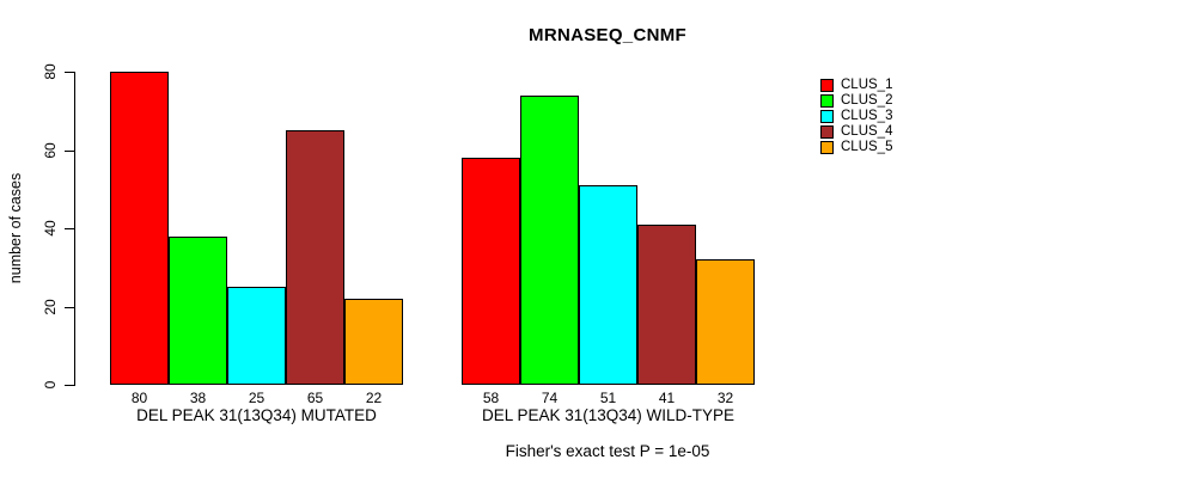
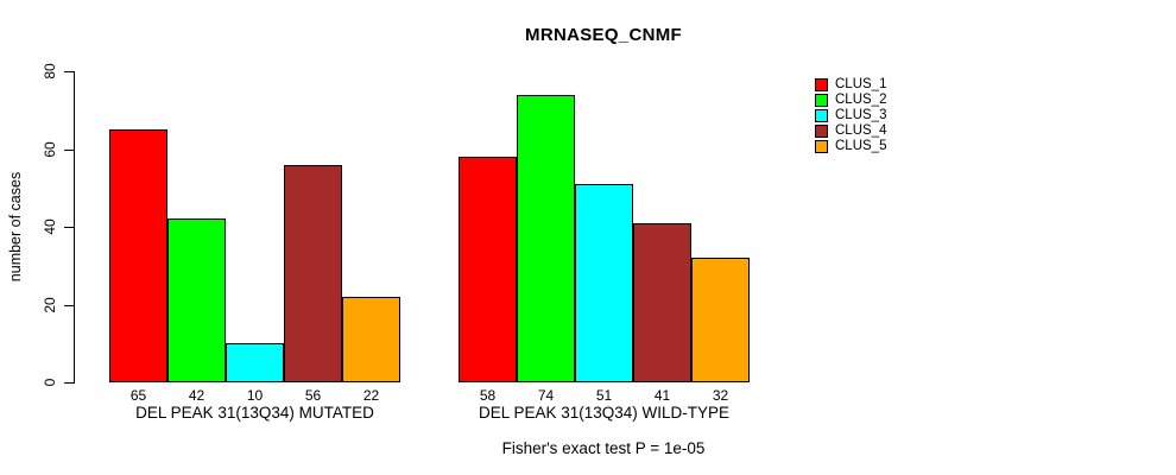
CLUS_1/DEL PEAK 31(13Q34) MUTATED: 80 -> 65
CLUS_2/DEL PEAK 31(13Q34) MUTATED: 38 -> 42
CLUS_3/DEL PEAK 31(13Q34) MUTATED: 25 -> 10
CLUS_4/DEL PEAK 31(13Q34) MUTATED: 65 -> 56
